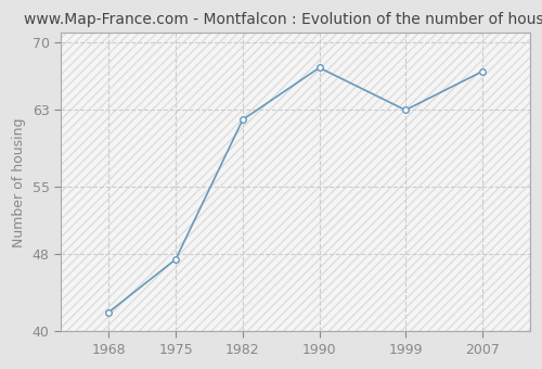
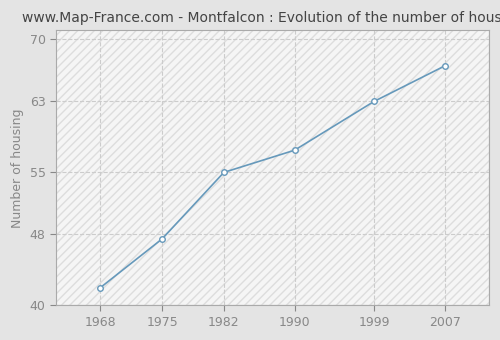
1982: 62.0 -> 55.0
1990: 67.4 -> 57.5
